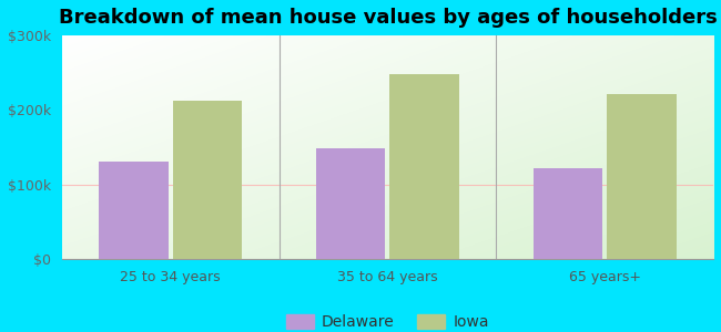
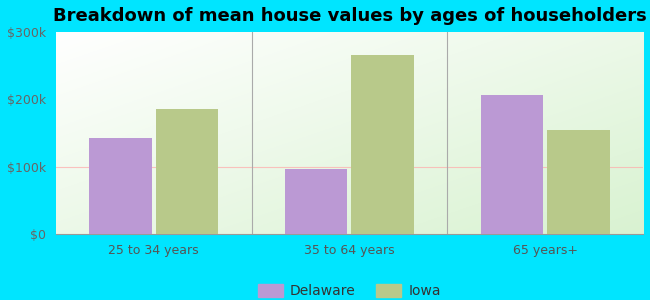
Delaware/25 to 34 years: $130k -> $142k
Iowa/25 to 34 years: $213k -> $186k
Delaware/35 to 64 years: $148k -> $96k
Iowa/35 to 64 years: $248k -> $266k
Delaware/65 years+: $122k -> $206k
Iowa/65 years+: $222k -> $154k
